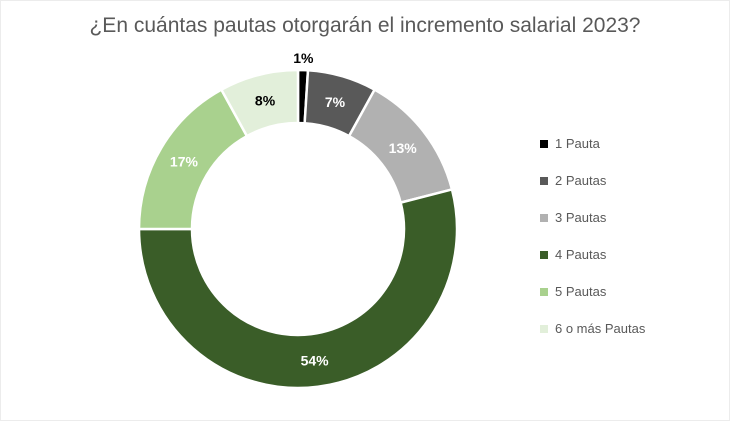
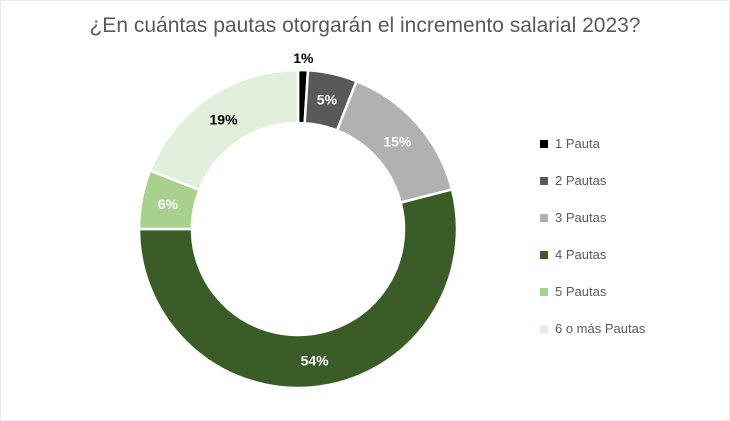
2 Pautas: 7% -> 5%
3 Pautas: 13% -> 15%
5 Pautas: 17% -> 6%
6 o más Pautas: 8% -> 19%
